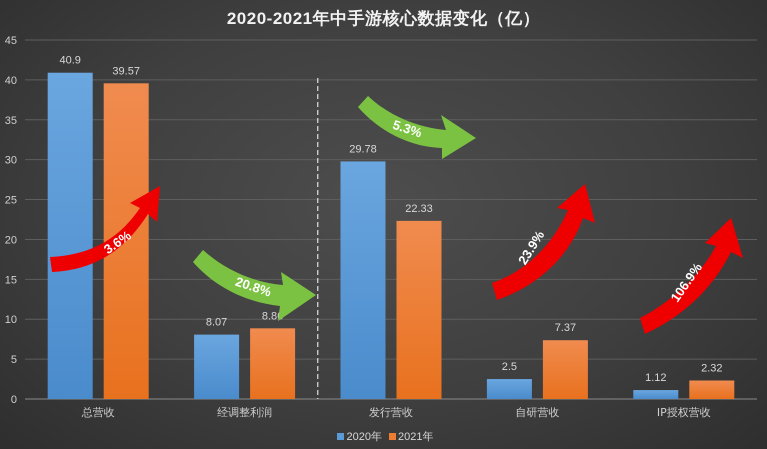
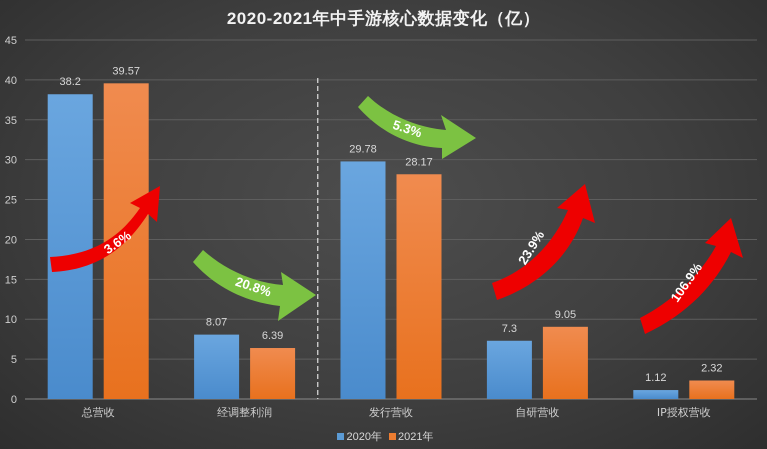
2020年/总营收: 40.9 -> 38.2
2021年/经调整利润: 8.86 -> 6.39
2021年/发行营收: 22.33 -> 28.17
2020年/自研营收: 2.5 -> 7.3
2021年/自研营收: 7.37 -> 9.05
